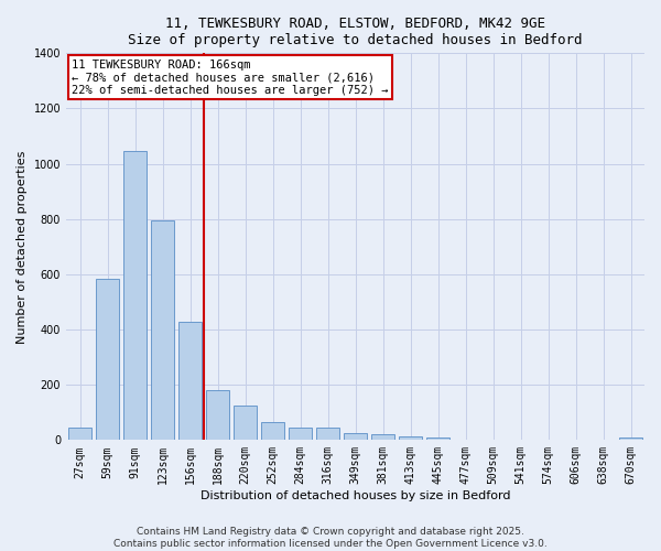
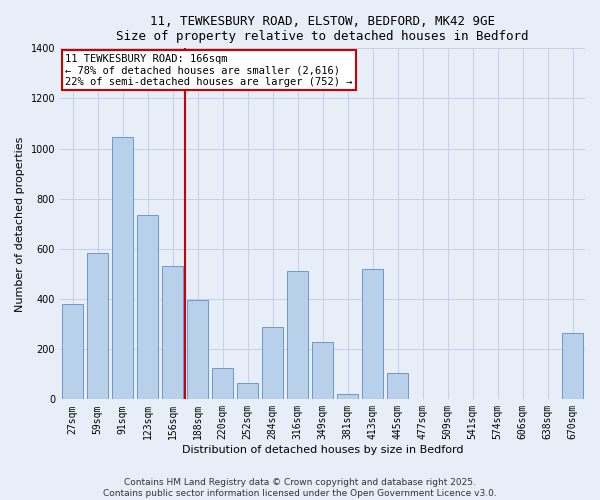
27sqm: 45 -> 380
123sqm: 795 -> 735
156sqm: 430 -> 530
188sqm: 180 -> 395
284sqm: 45 -> 290
316sqm: 45 -> 510
349sqm: 25 -> 230
413sqm: 15 -> 520
445sqm: 10 -> 105
670sqm: 10 -> 265
